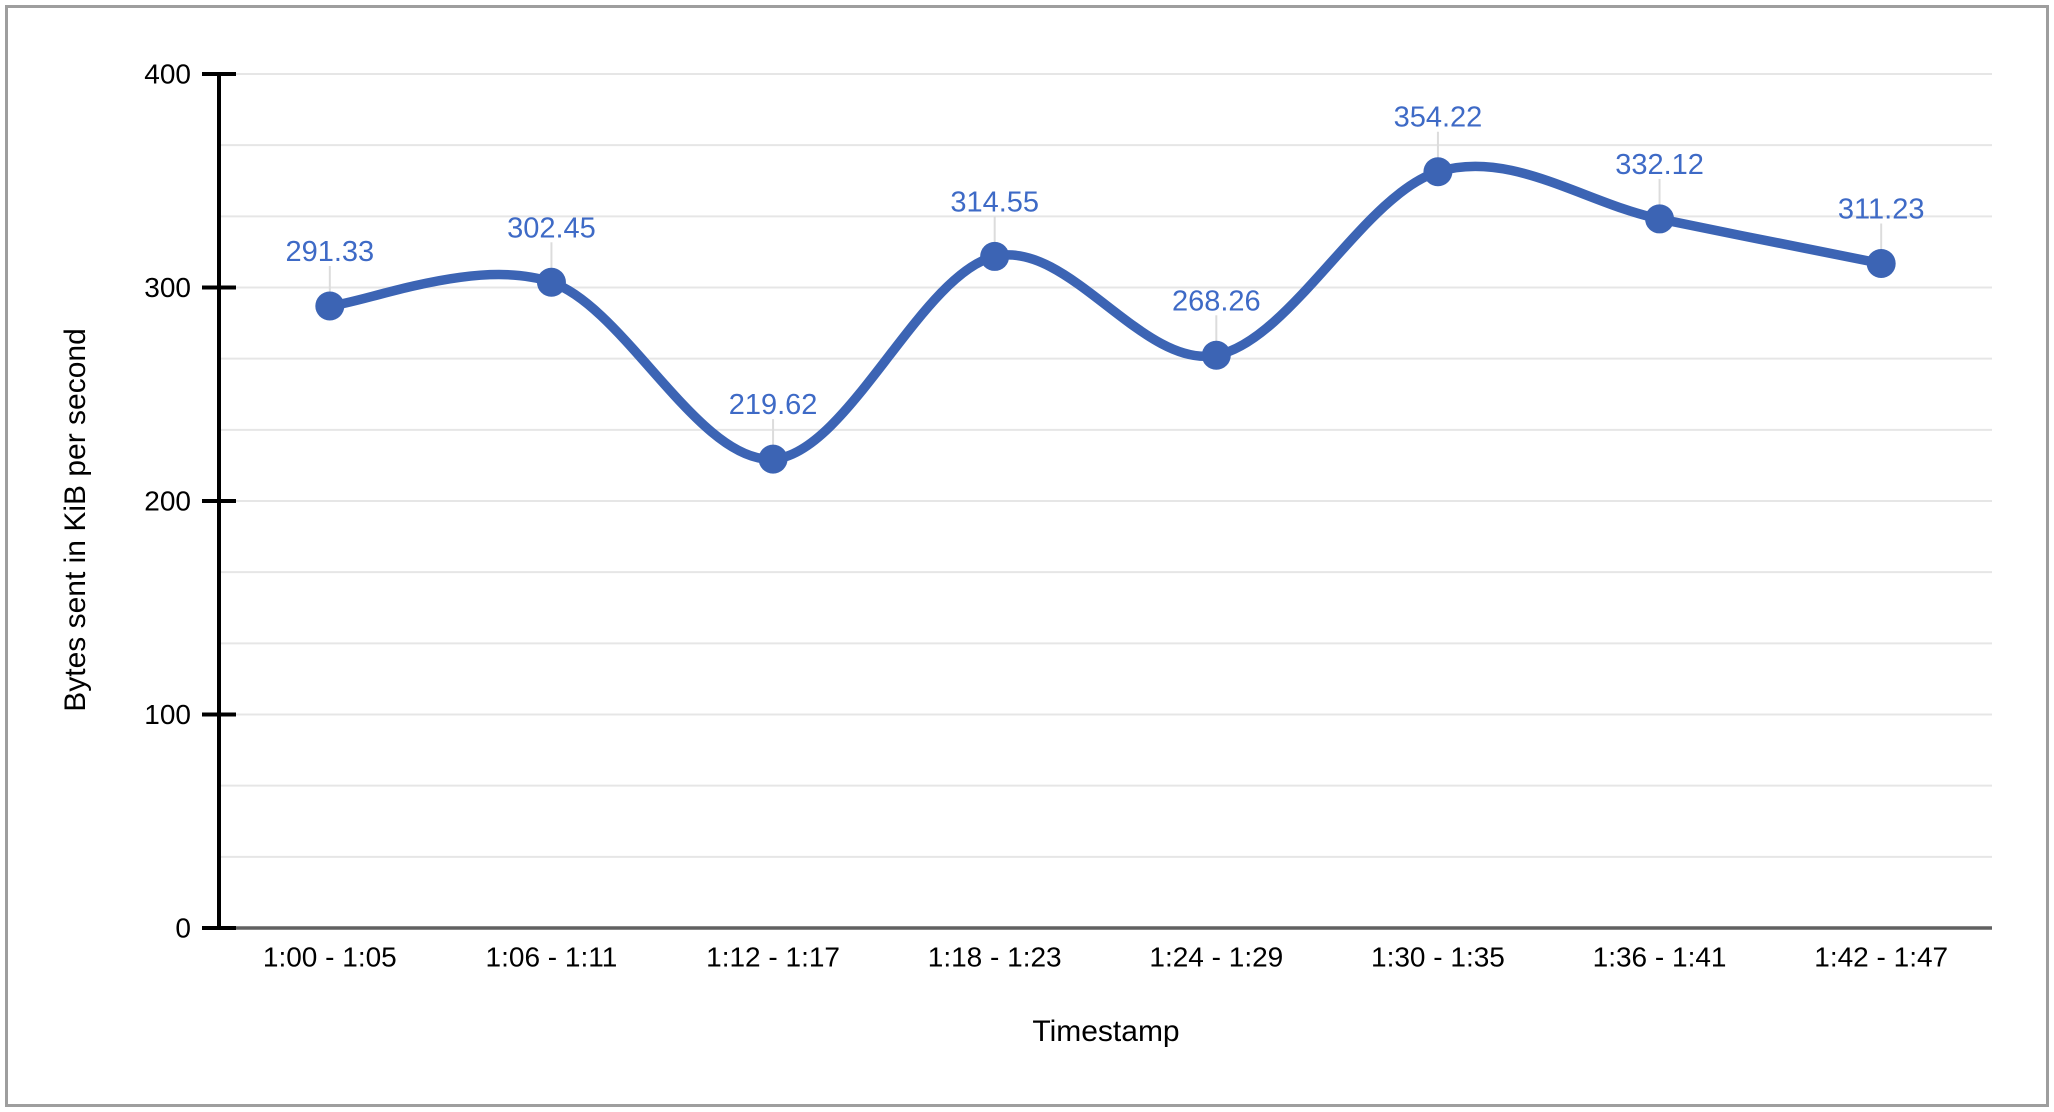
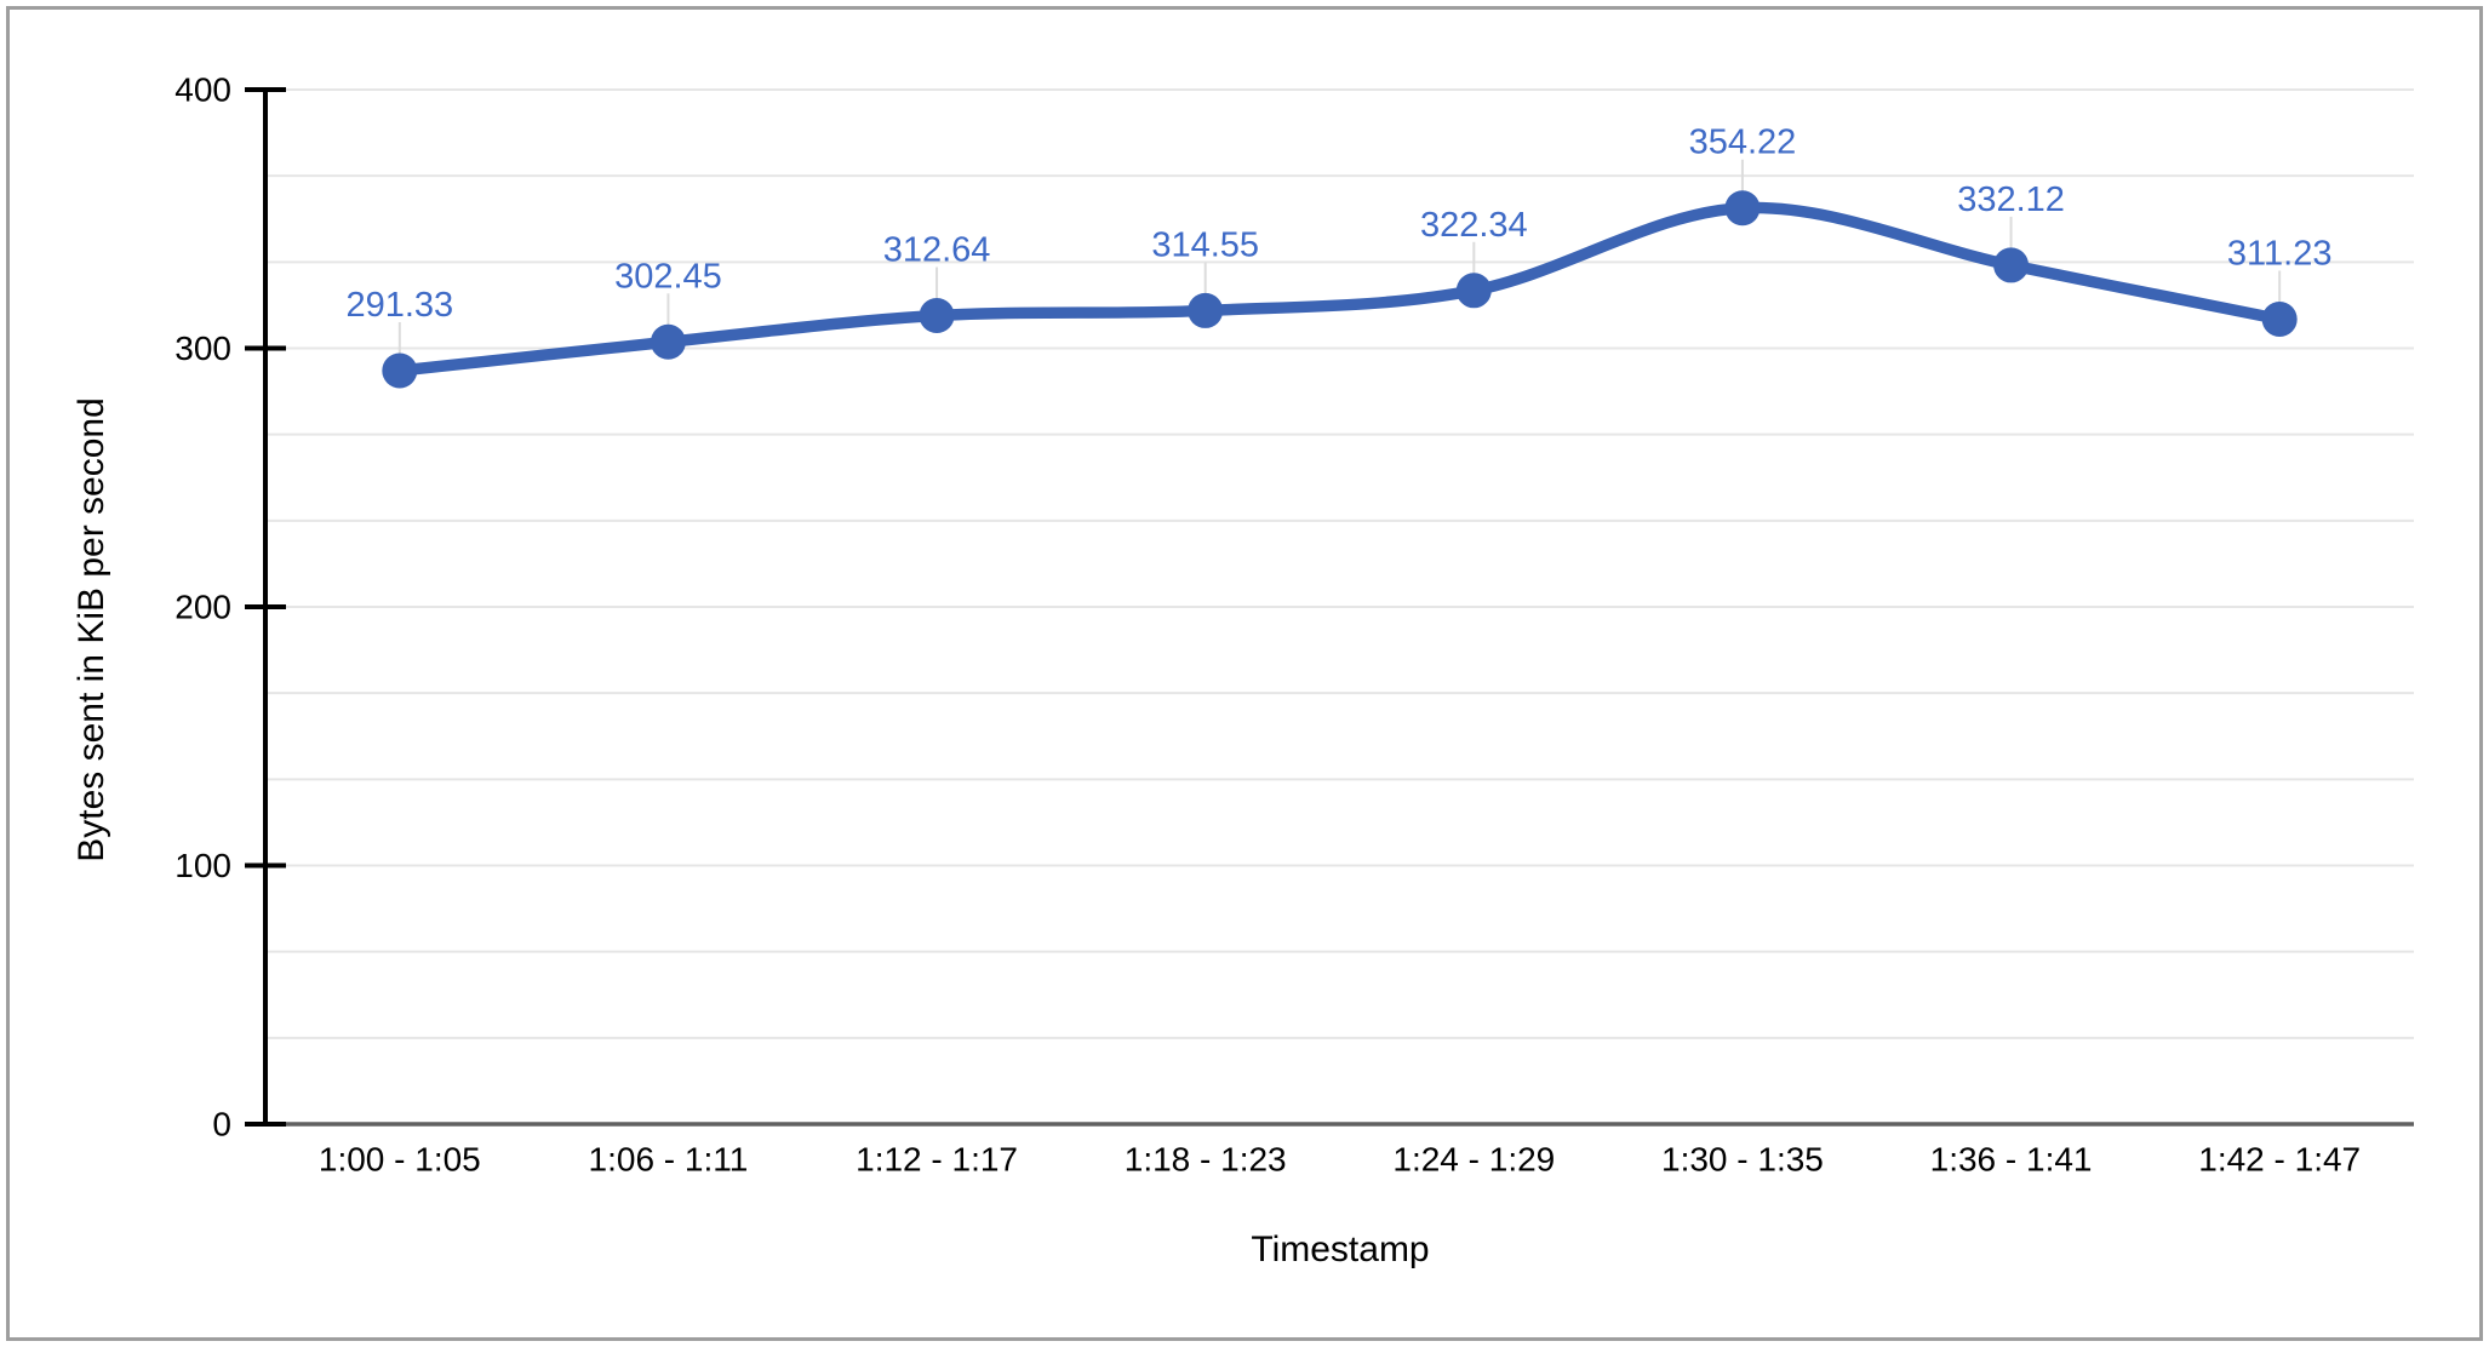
1:12 - 1:17: 219.62 -> 312.64
1:24 - 1:29: 268.26 -> 322.34
